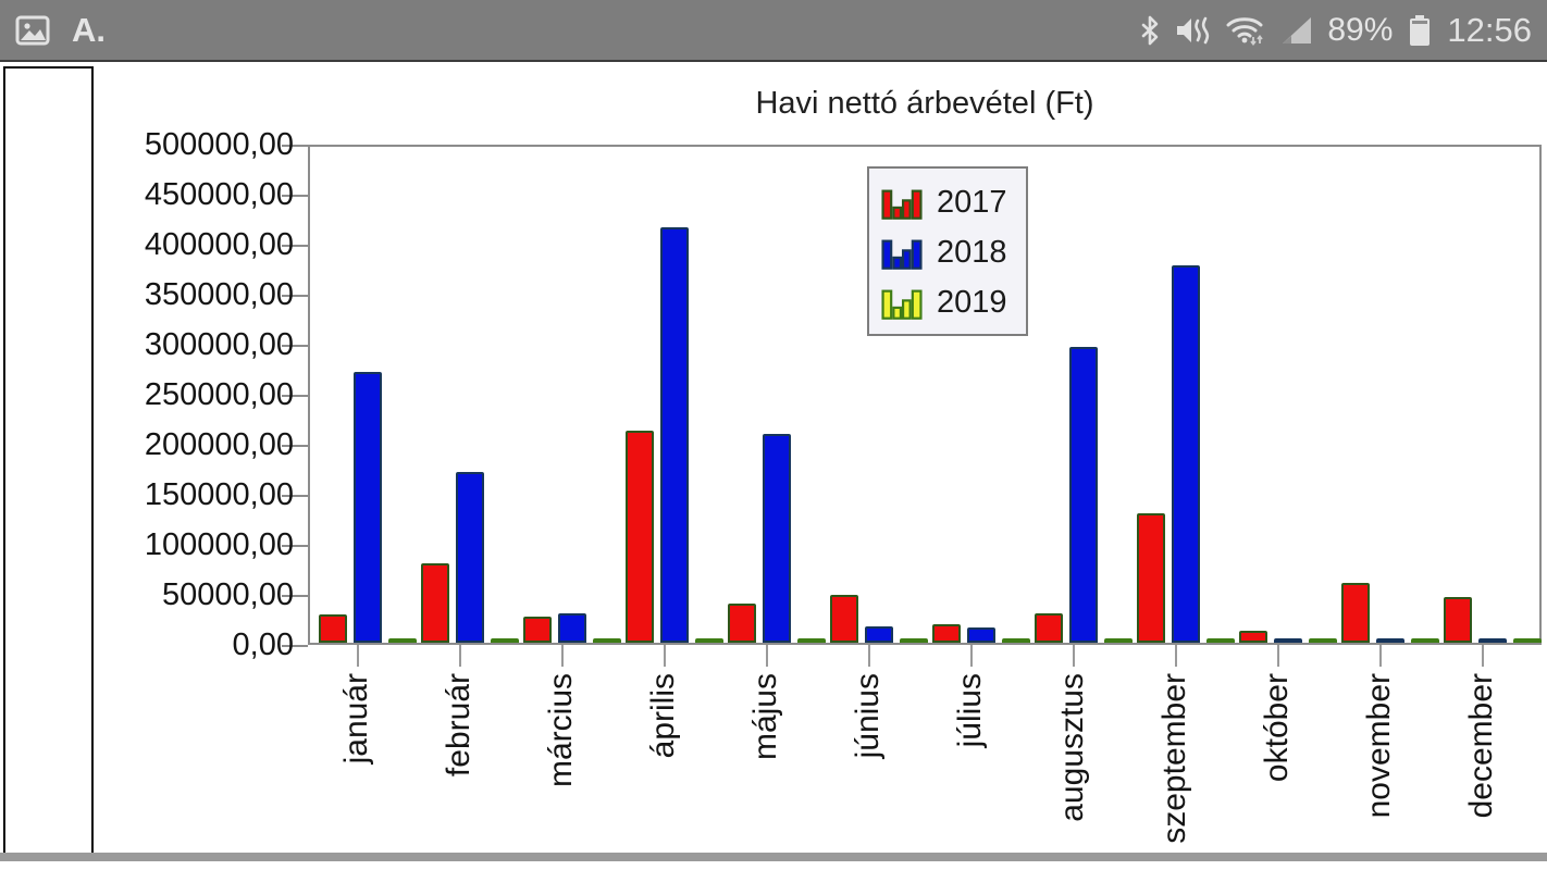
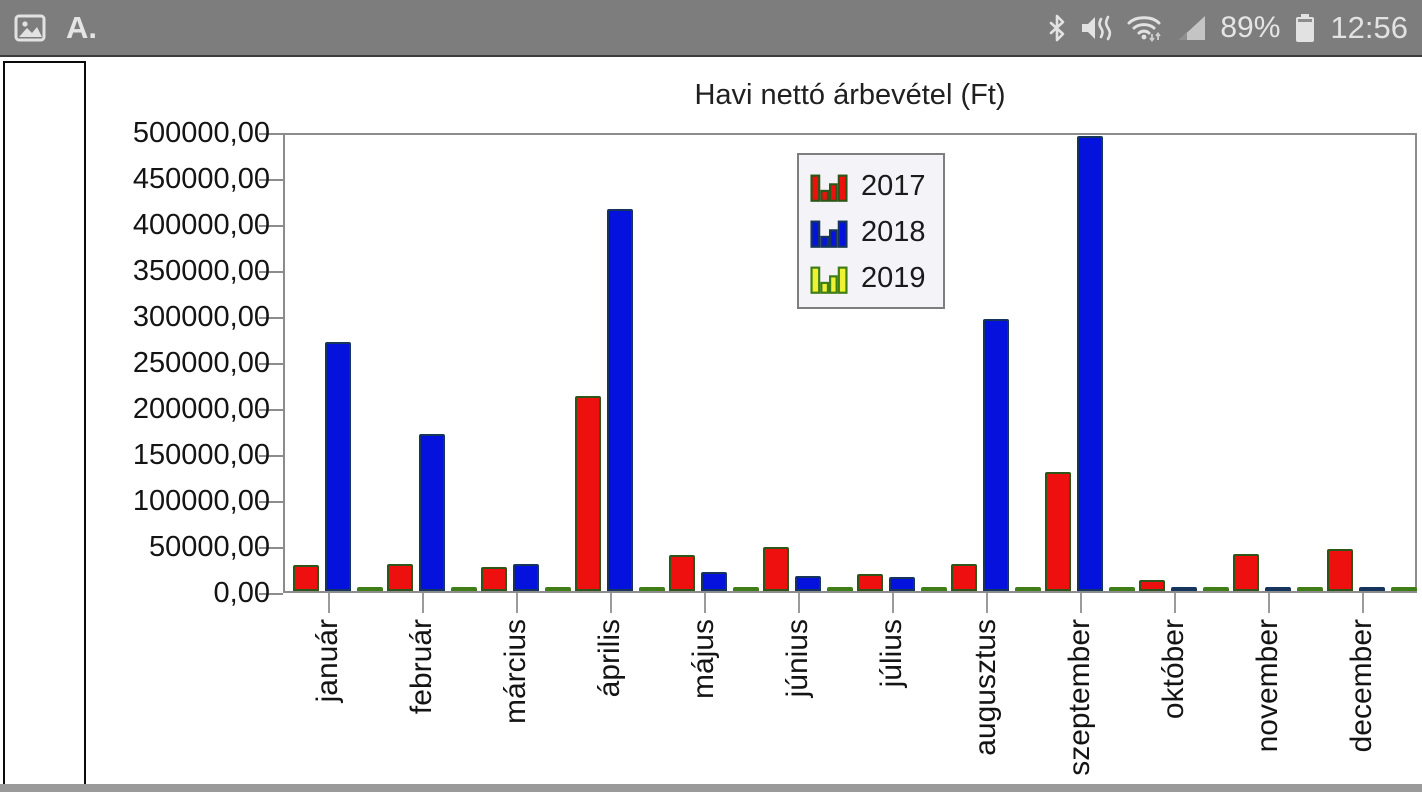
2017/február: 80000 -> 30000
2018/május: 210000 -> 20000
2018/szeptember: 380000 -> 500000
2017/november: 60000 -> 40000
